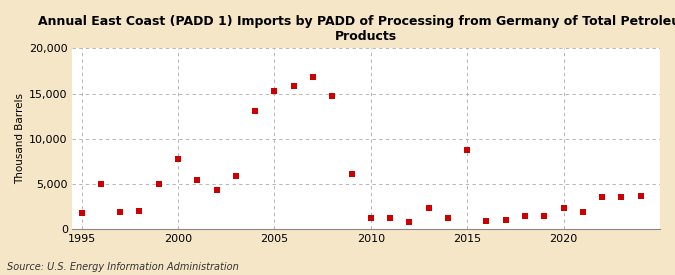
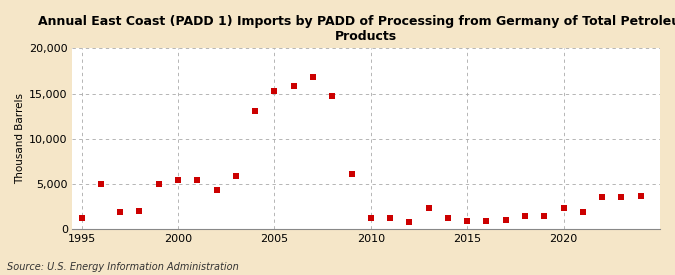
1995: 1,800 -> 1,200
2000: 7,800 -> 5,500
2015: 8,800 -> 900
